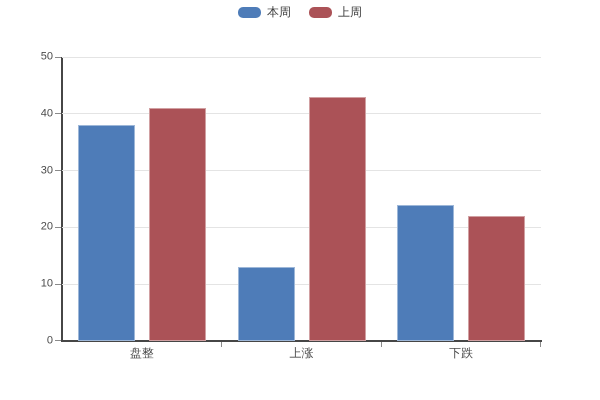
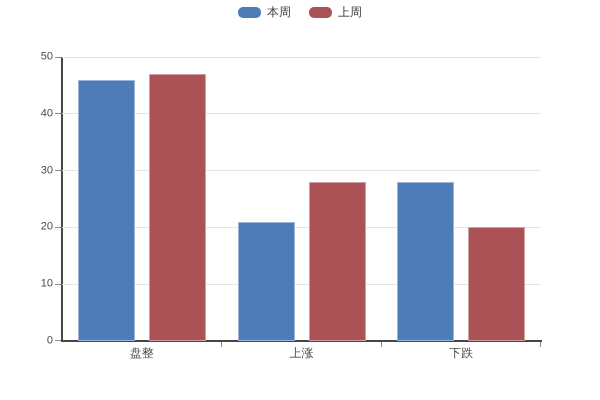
本周/盘整: 38 -> 46
上周/盘整: 41 -> 47
本周/上涨: 13 -> 21
上周/上涨: 43 -> 28
本周/下跌: 24 -> 28
上周/下跌: 22 -> 20
